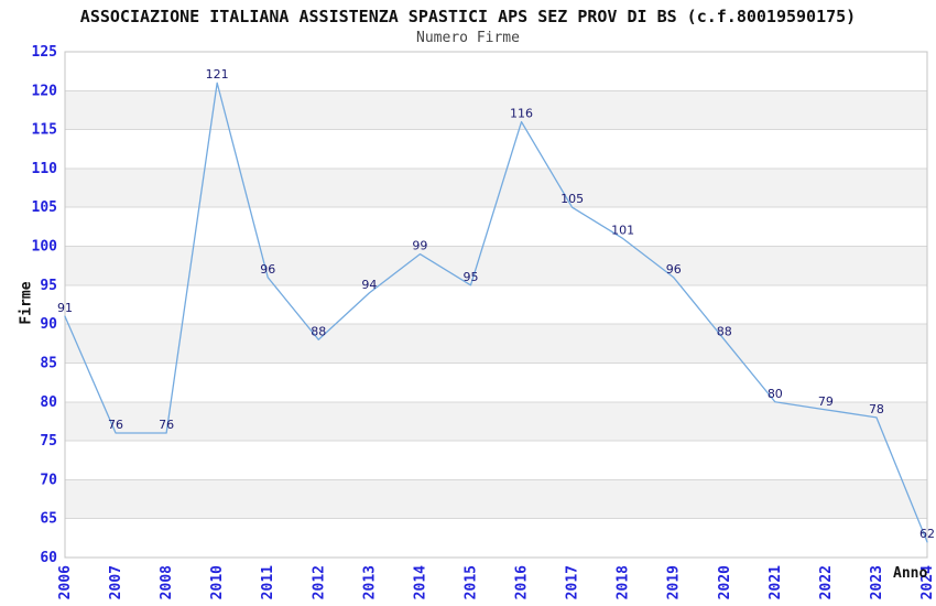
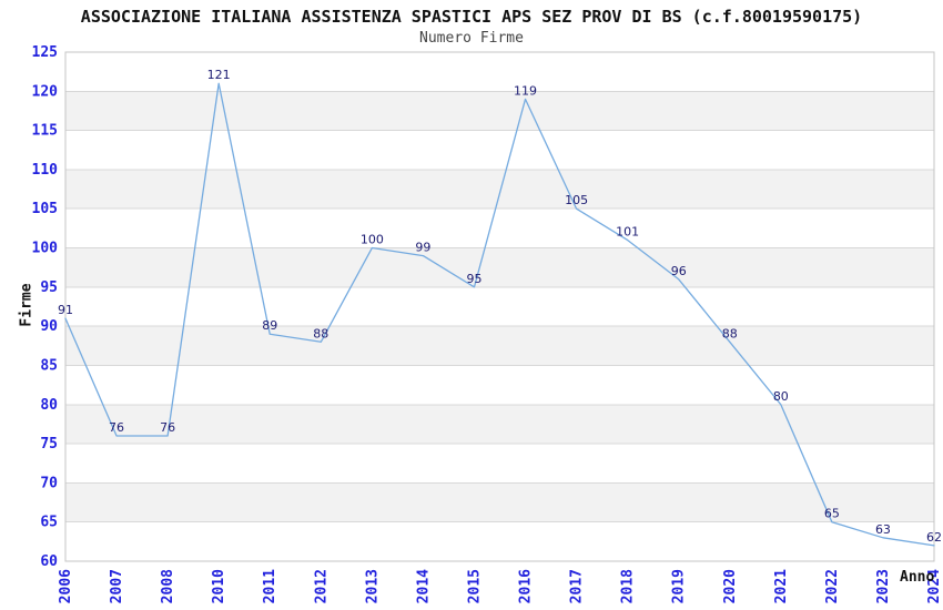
2011: 96 -> 89
2013: 94 -> 100
2016: 116 -> 119
2022: 79 -> 65
2023: 78 -> 63
